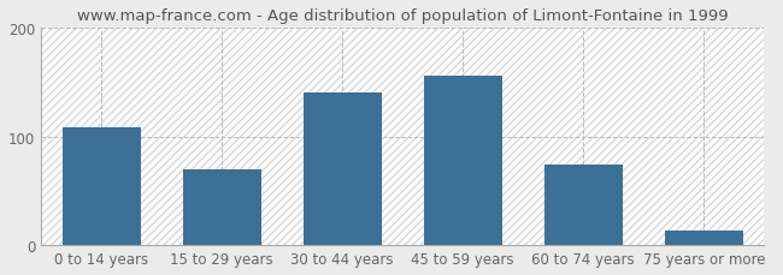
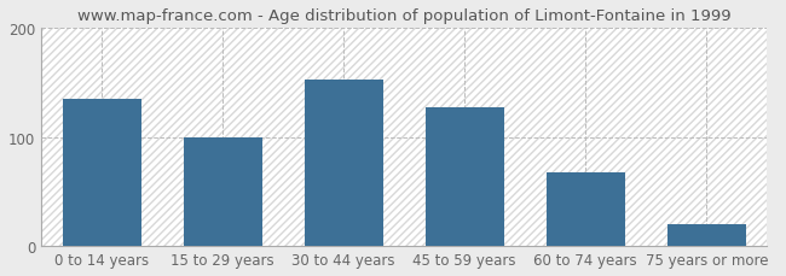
0 to 14 years: 108 -> 135
15 to 29 years: 70 -> 100
30 to 44 years: 140 -> 152
45 to 59 years: 156 -> 127
60 to 74 years: 74 -> 68
75 years or more: 14 -> 20
